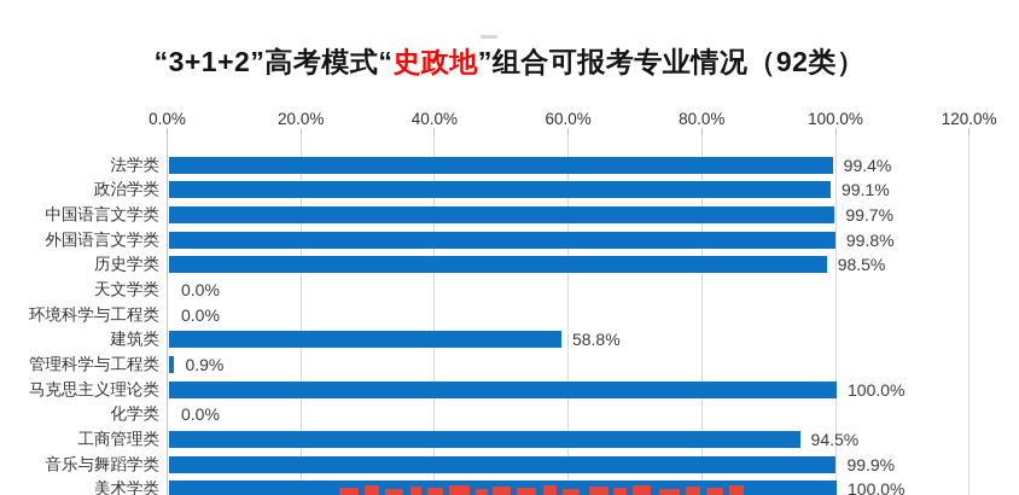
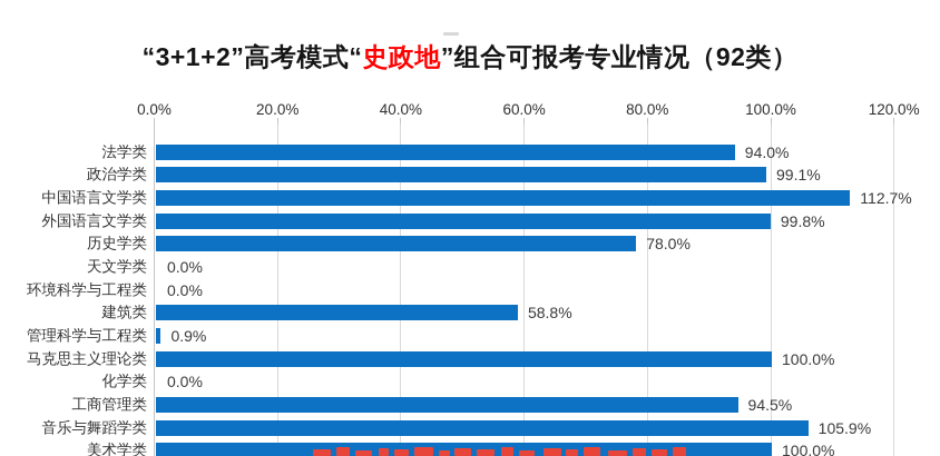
法学类: 99.4% -> 94.0%
中国语言文学类: 99.7% -> 112.7%
历史学类: 98.5% -> 78.0%
音乐与舞蹈学类: 99.9% -> 105.9%
